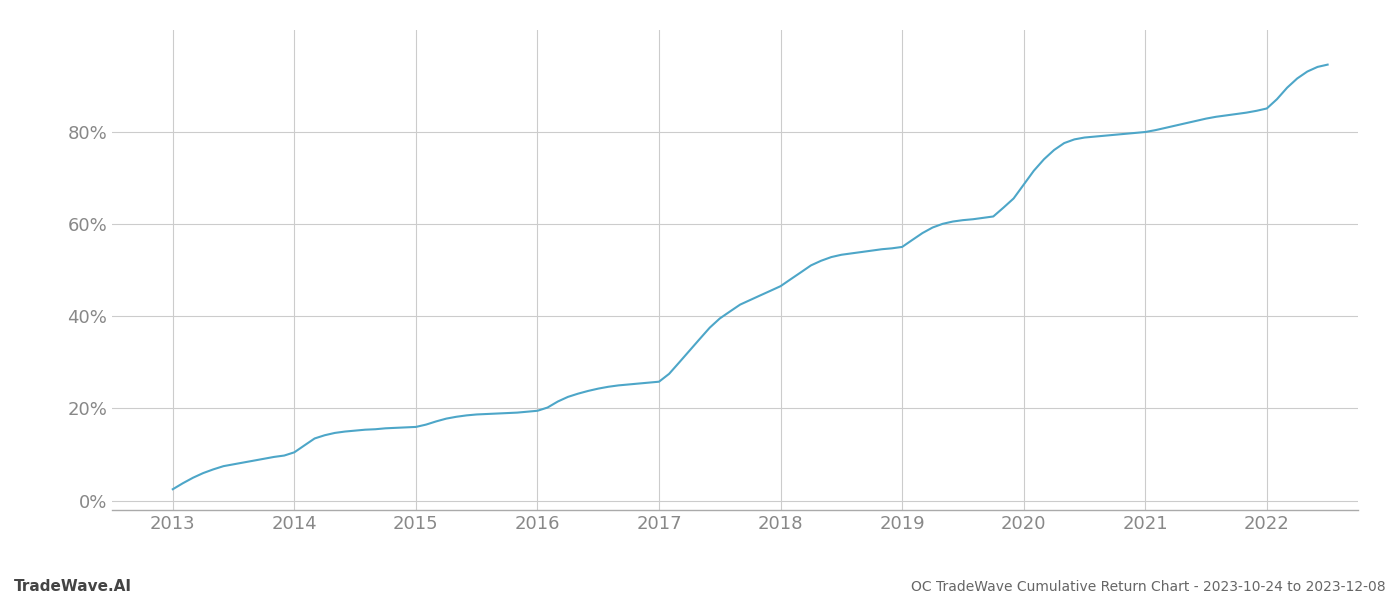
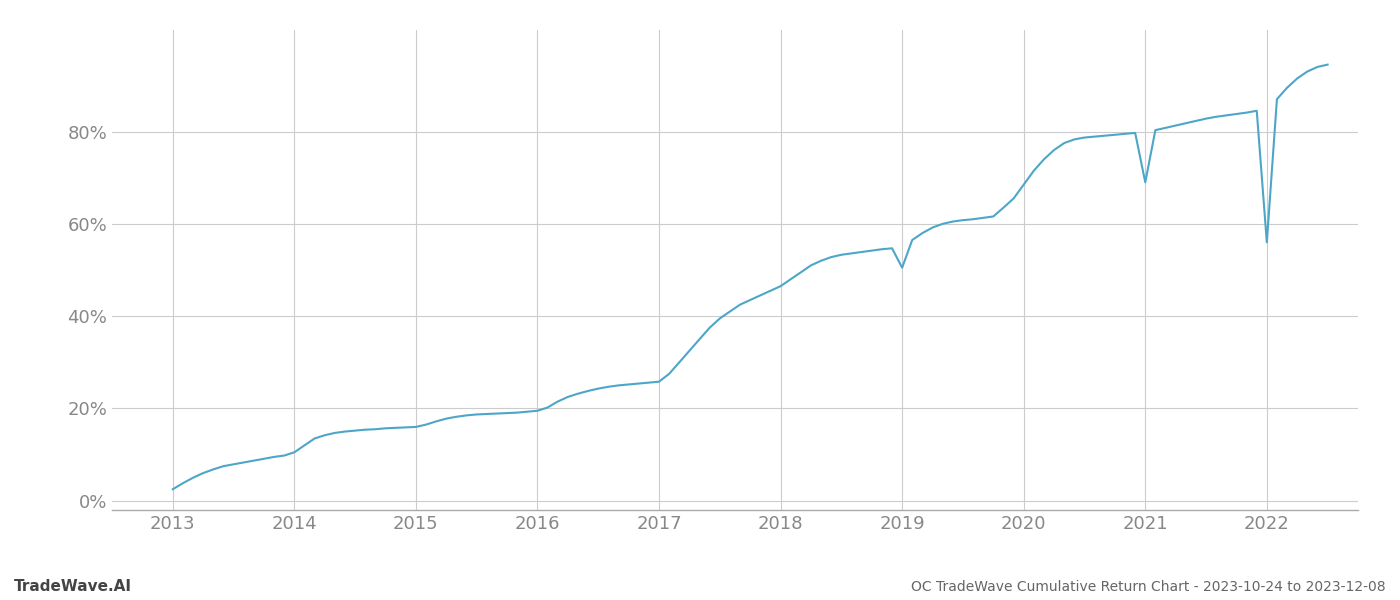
2019: 55.0% -> 50.5%
2021: 79.9% -> 69.0%
2022: 85.0% -> 56.0%
